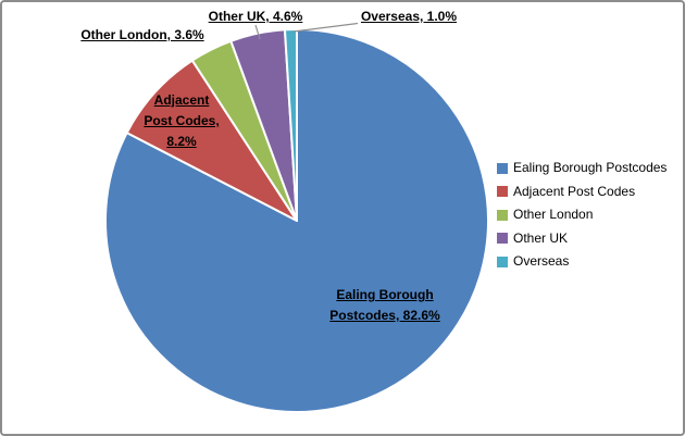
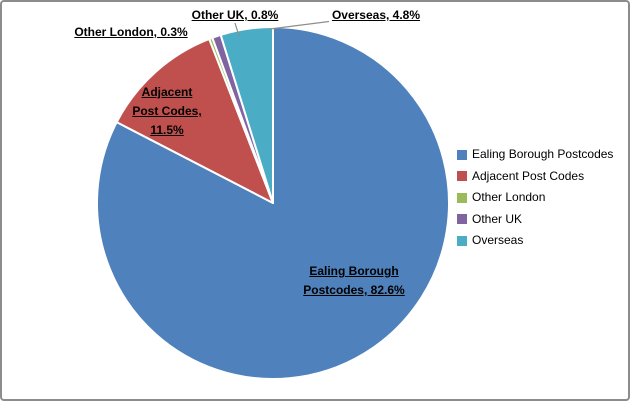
Adjacent Post Codes: 8.2% -> 11.5%
Other London: 3.6% -> 0.3%
Other UK: 4.6% -> 0.8%
Overseas: 1.0% -> 4.8%
